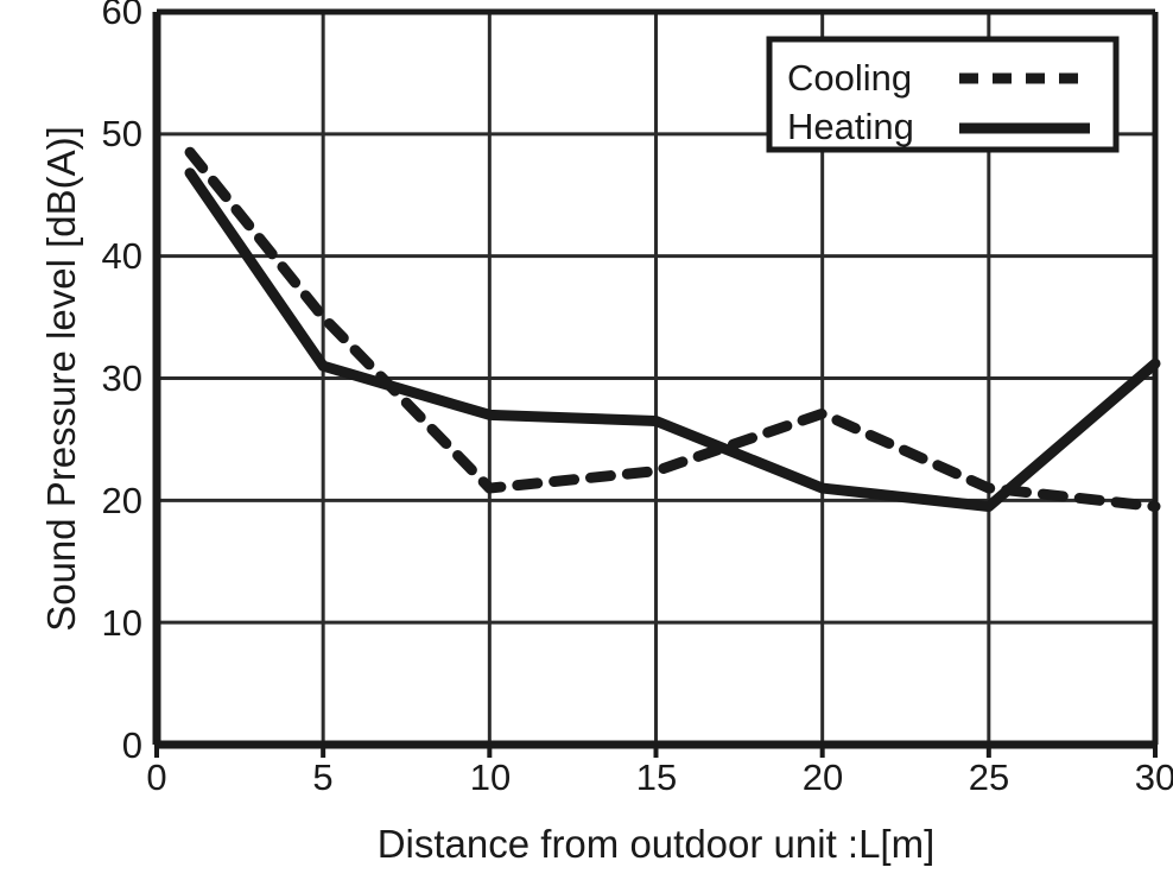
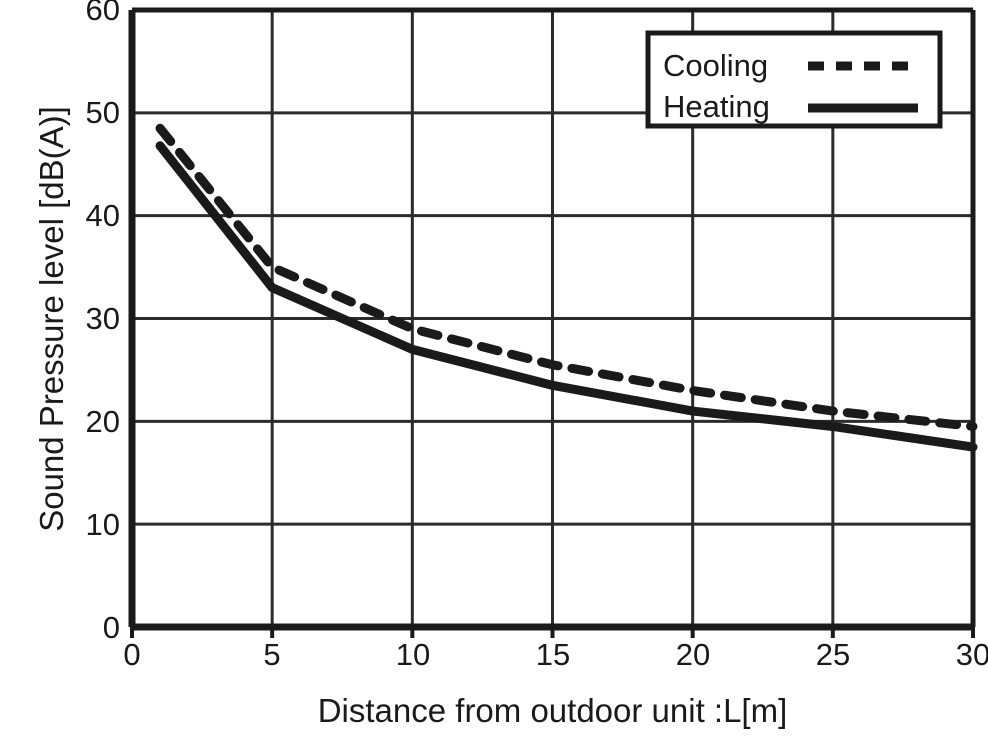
Heating/5: 31.0 -> 33.0
Cooling/10: 21.0 -> 29.0
Cooling/15: 22.4 -> 25.5
Heating/15: 26.5 -> 23.5
Cooling/20: 27.1 -> 23.0
Heating/30: 31.2 -> 17.5
